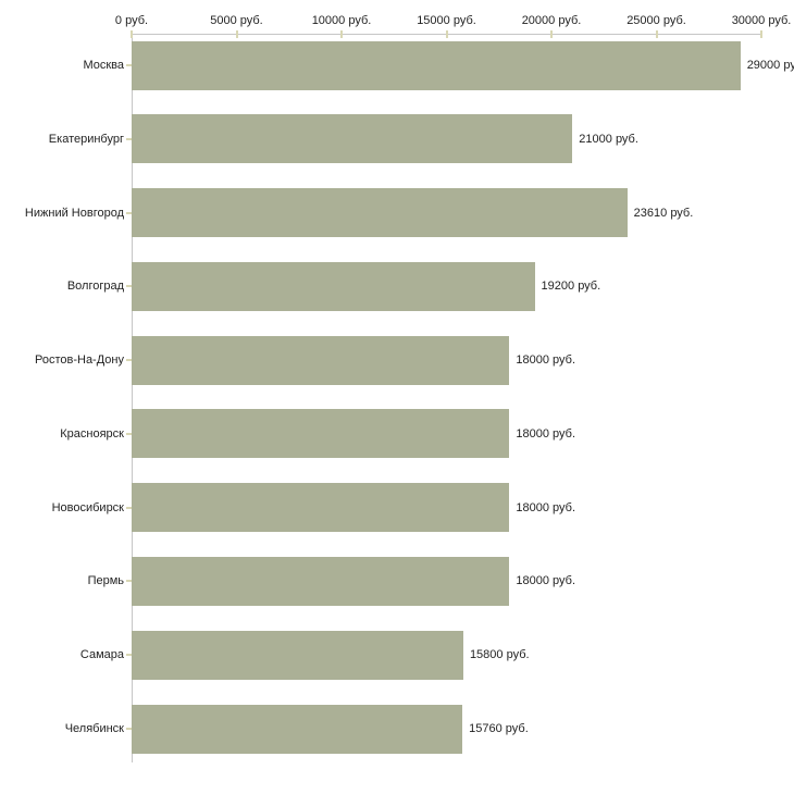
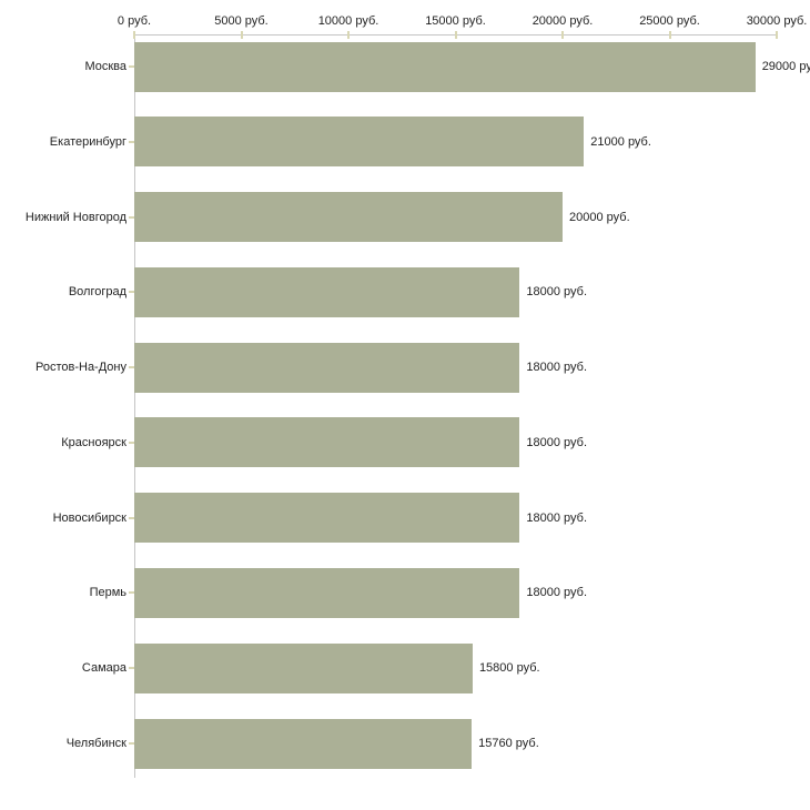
Нижний Новгород: 23610 -> 20000
Волгоград: 19200 -> 18000
